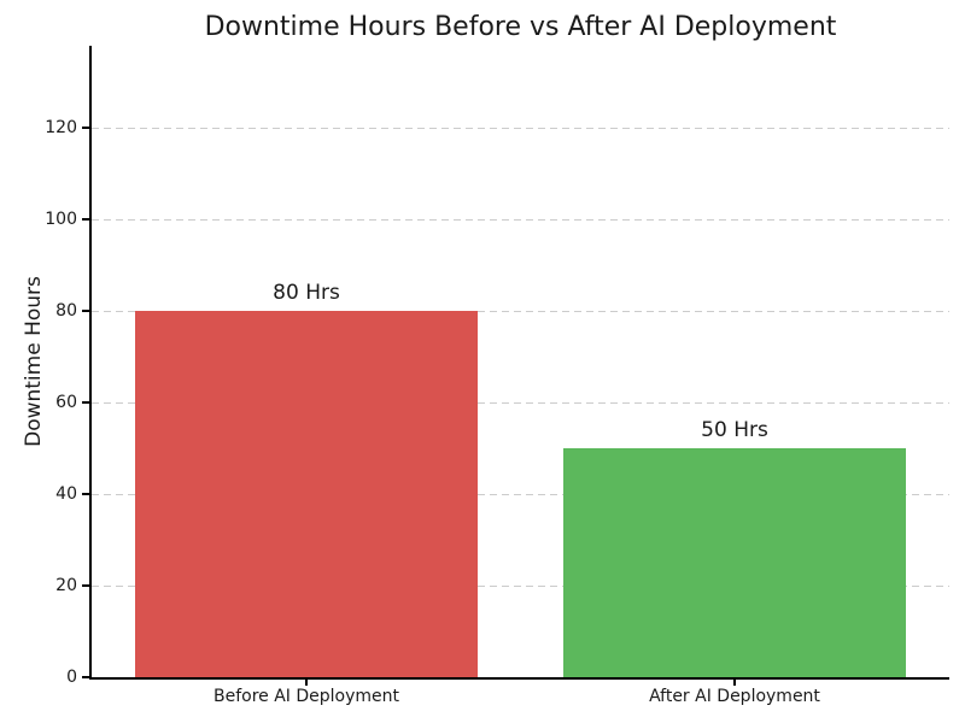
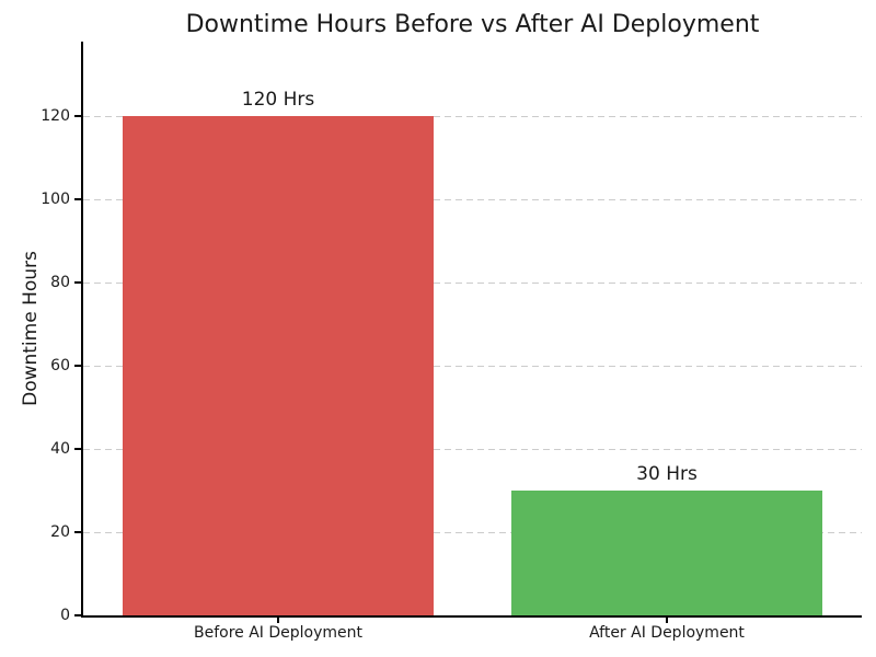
Before AI Deployment: 80 -> 120
After AI Deployment: 50 -> 30
